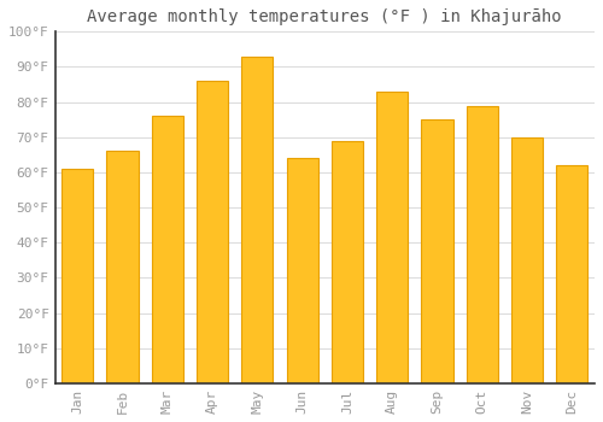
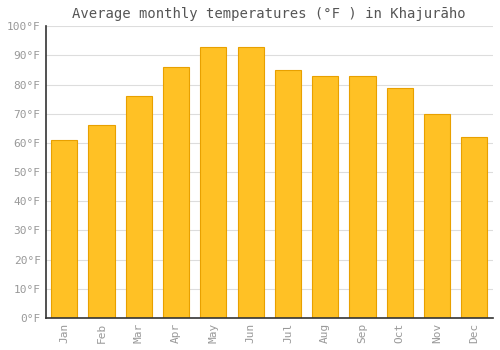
Jun: 64°F -> 93°F
Jul: 69°F -> 85°F
Sep: 75°F -> 83°F
